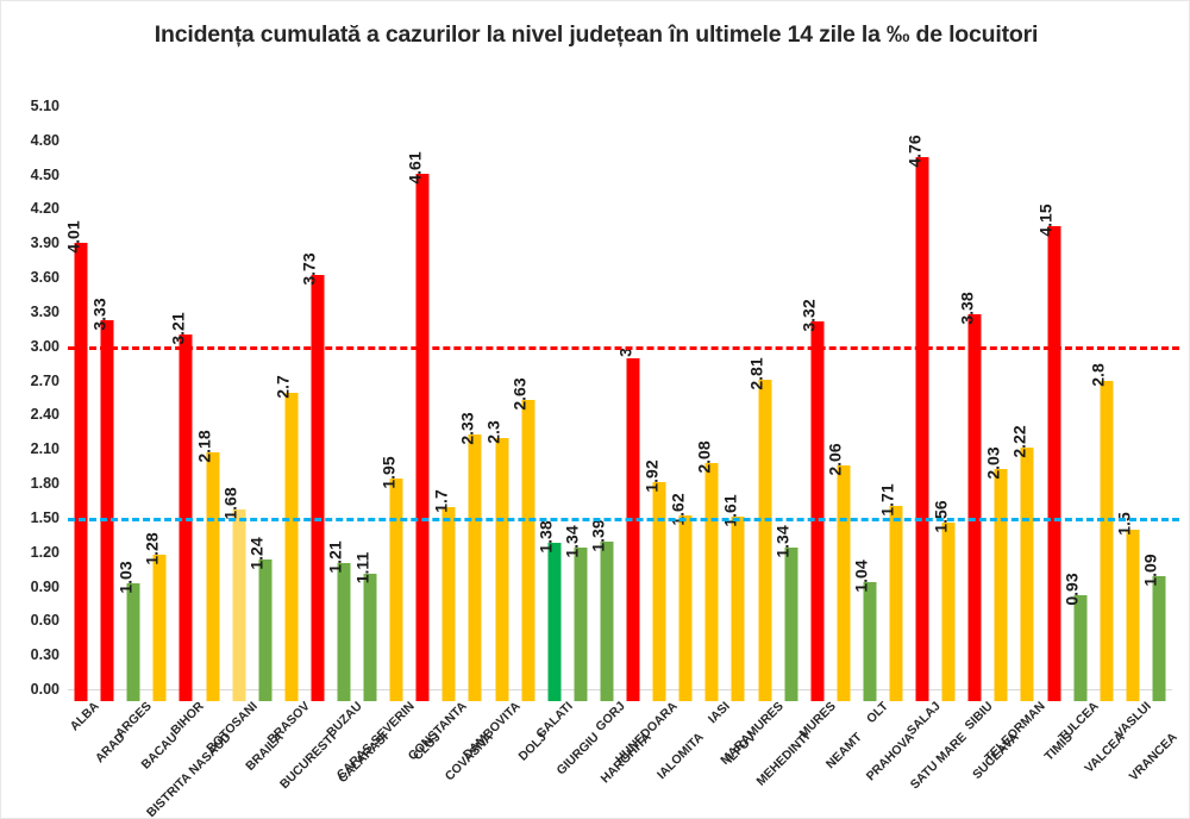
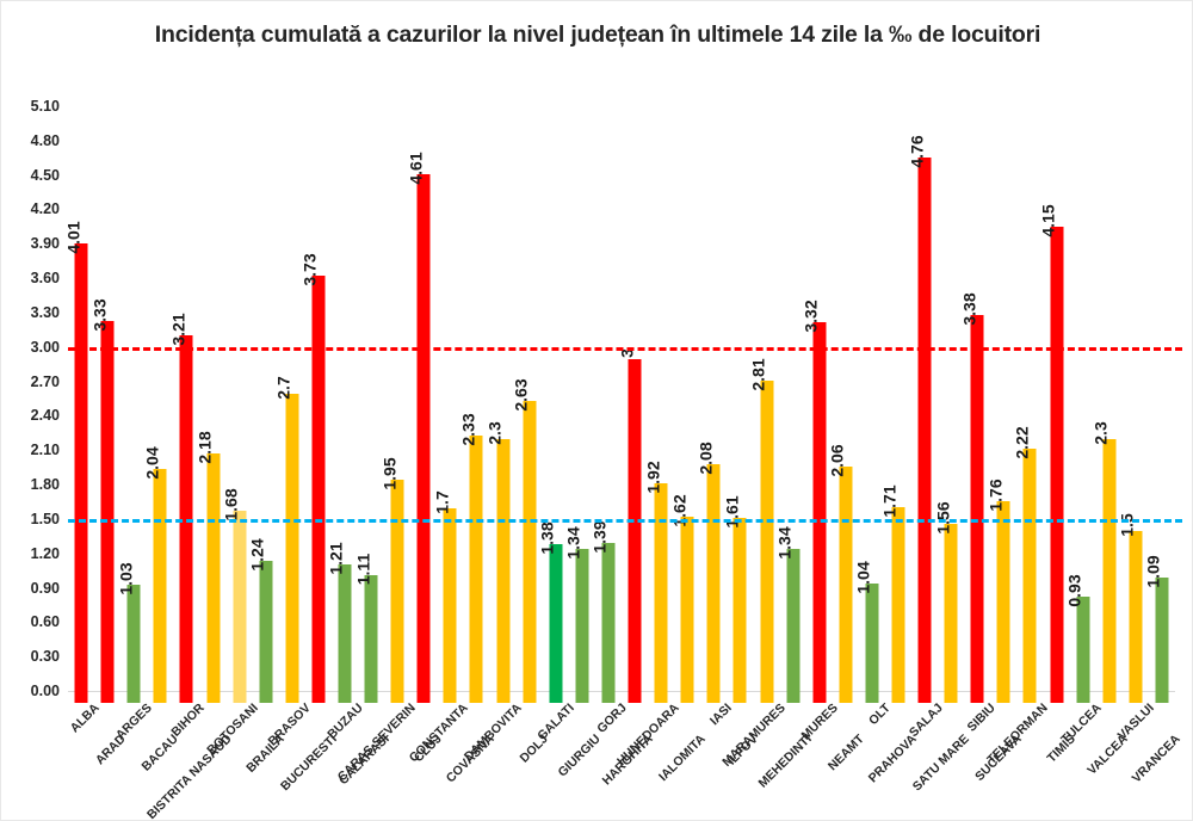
BACAU: 1.28 -> 2.04
SUCEAVA: 2.03 -> 1.76
VALCEA: 2.8 -> 2.3
